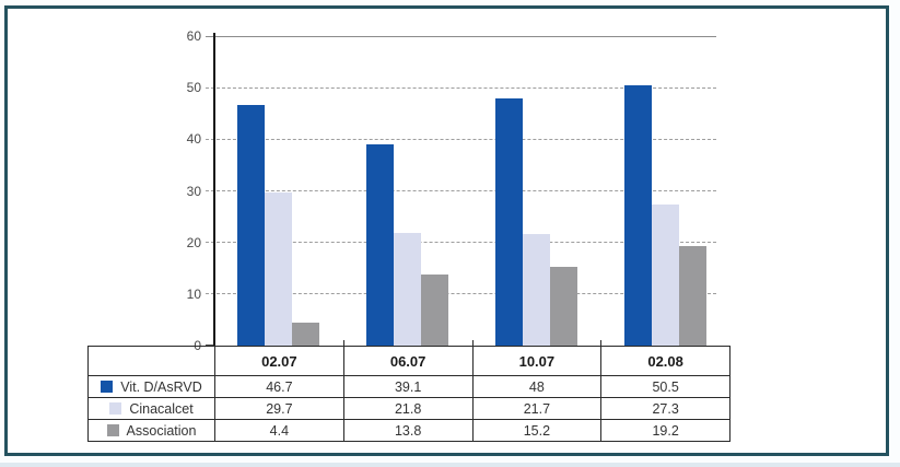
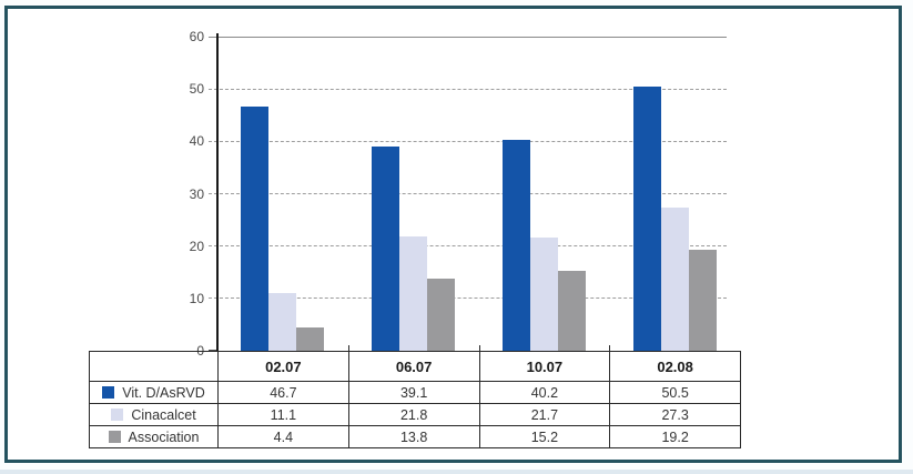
Cinacalcet/02.07: 29.7 -> 11.1
Vit. D/AsRVD/10.07: 48 -> 40.2
